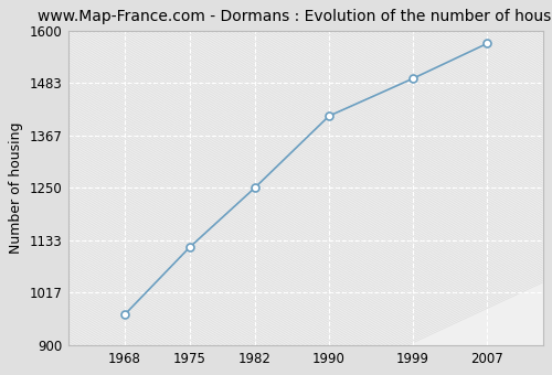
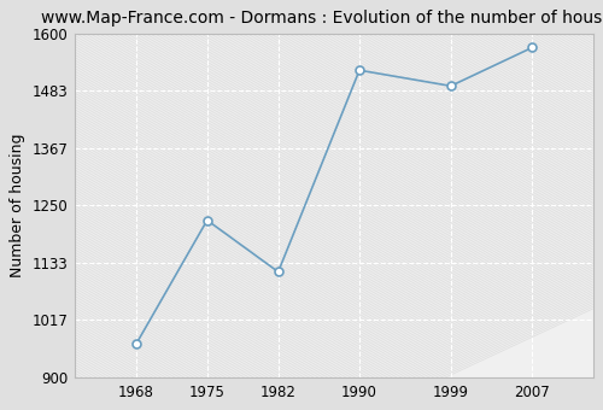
1975: 1118 -> 1220
1982: 1250 -> 1115
1990: 1410 -> 1525
